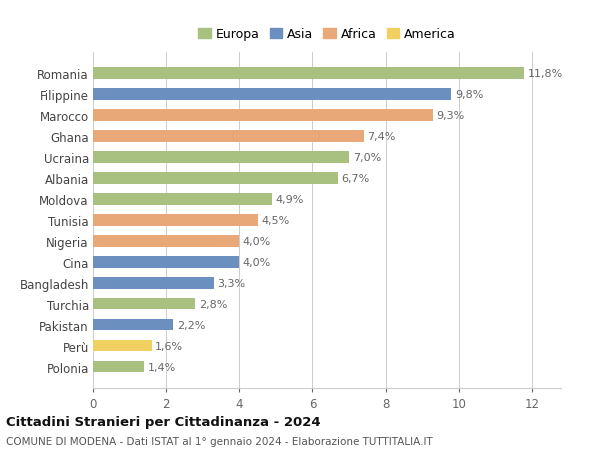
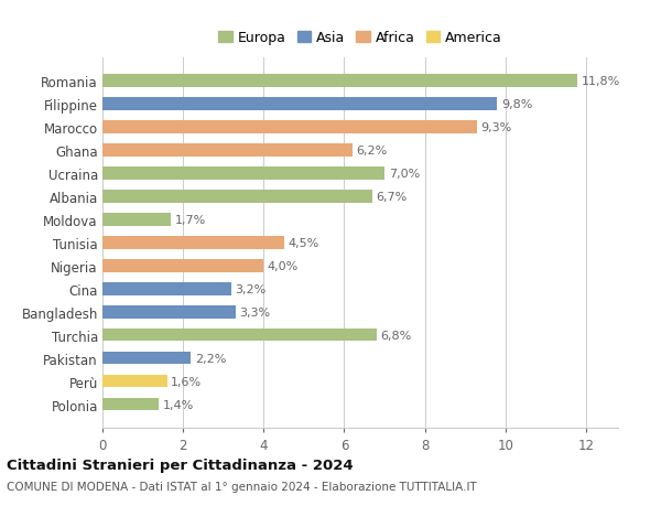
Ghana: 7,4% -> 6,2%
Moldova: 4,9% -> 1,7%
Cina: 4,0% -> 3,2%
Turchia: 2,8% -> 6,8%
